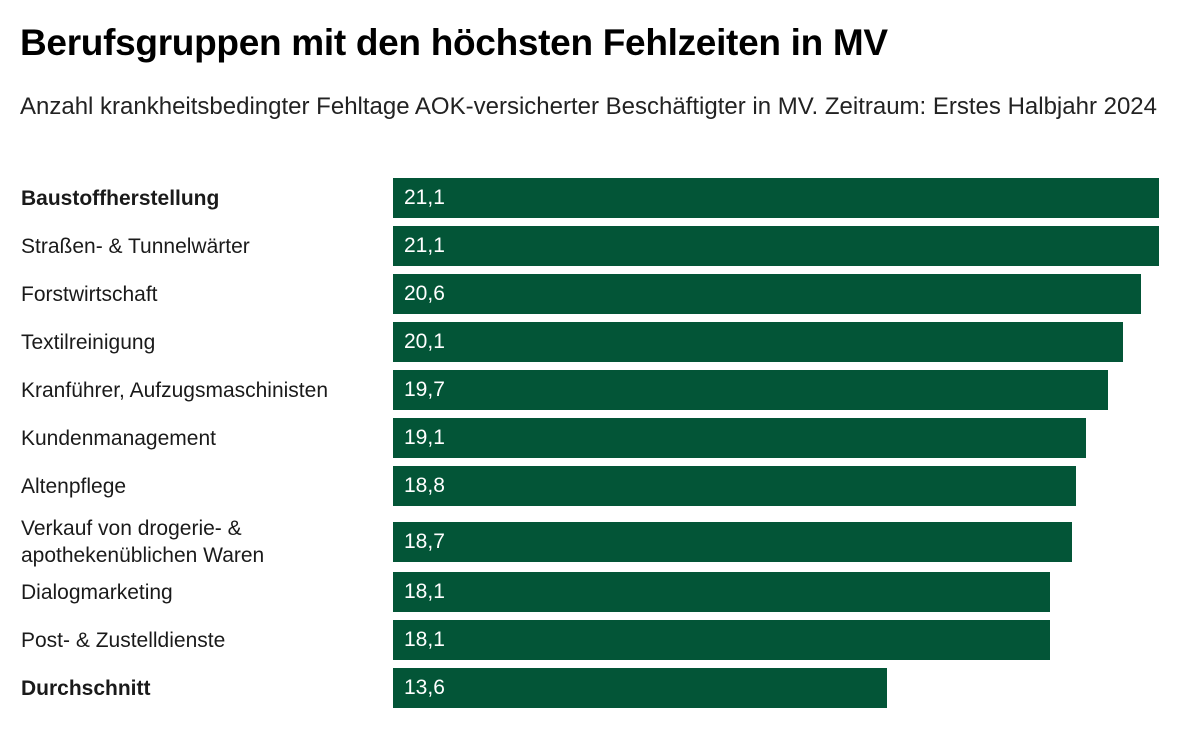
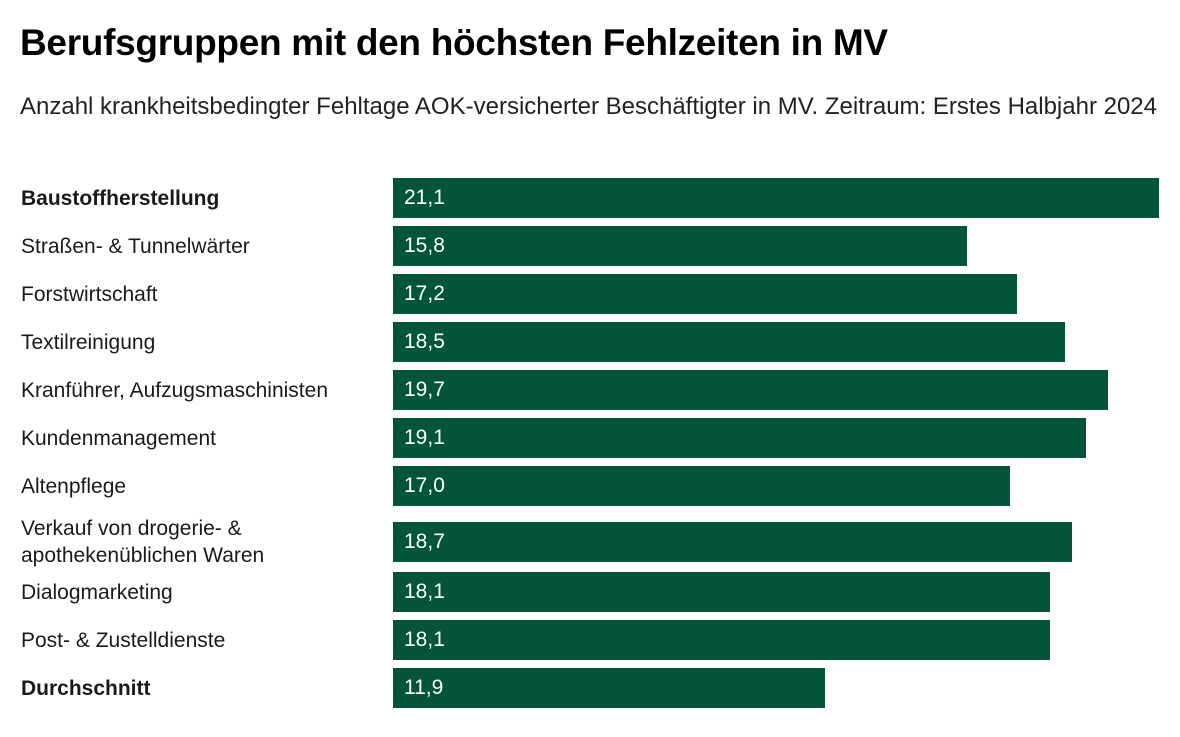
Straßen- & Tunnelwärter: 21,1 -> 15,8
Forstwirtschaft: 20,6 -> 17,2
Textilreinigung: 20,1 -> 18,5
Altenpflege: 18,8 -> 17,0
Durchschnitt: 13,6 -> 11,9
